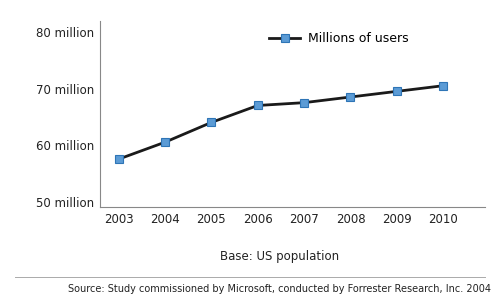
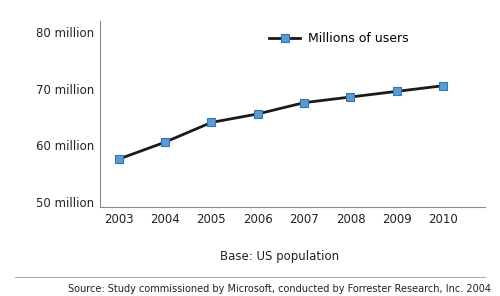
2006: 67.0 million -> 65.5 million
